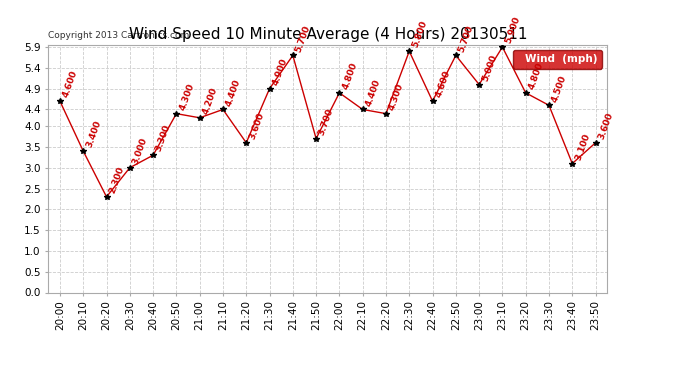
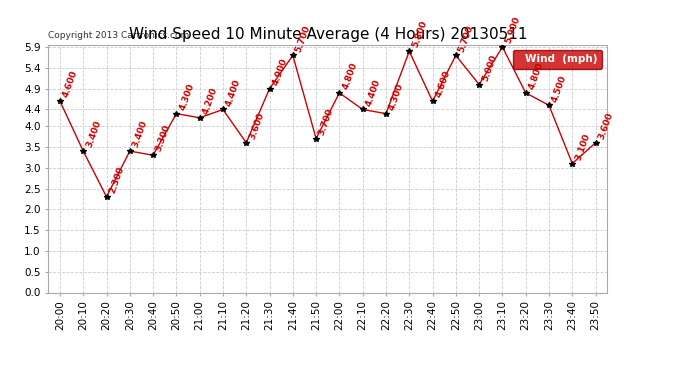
20:30: 3.000 -> 3.400
